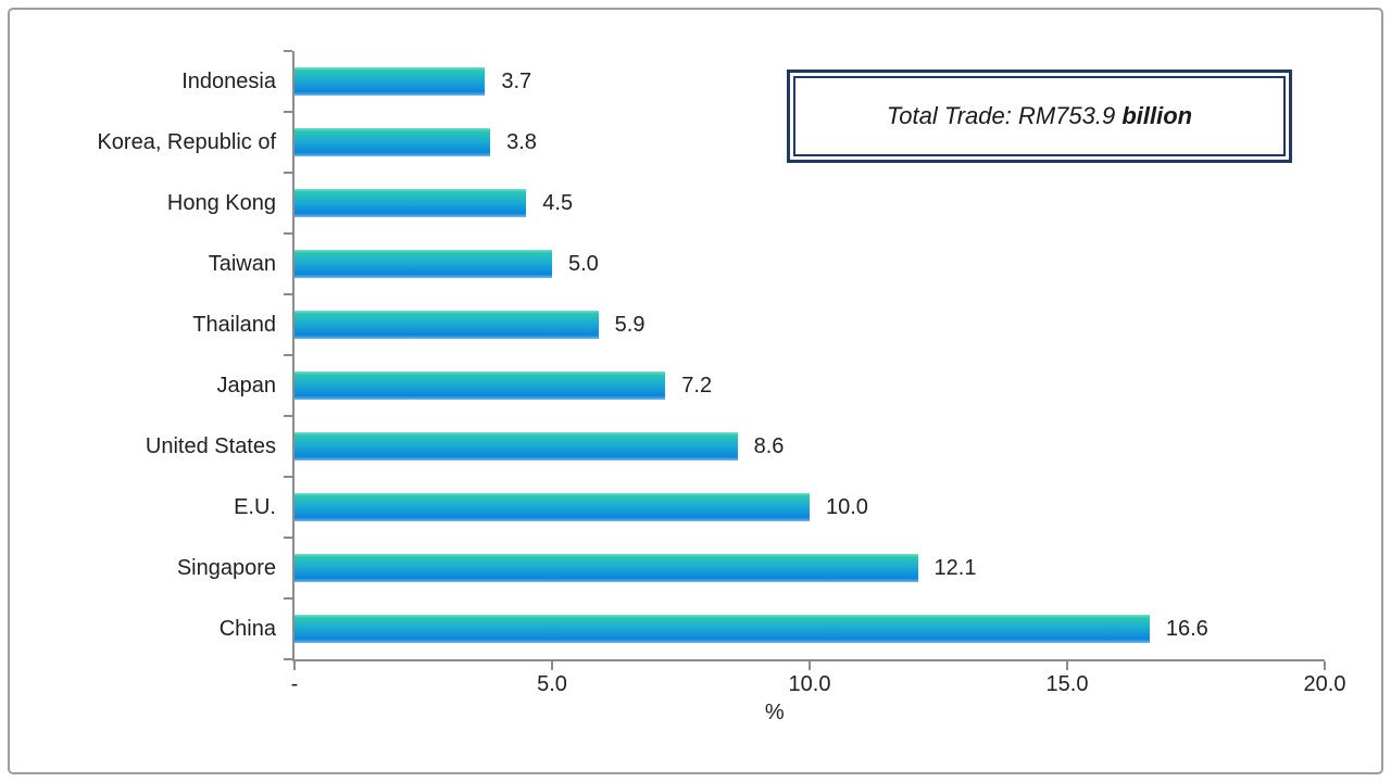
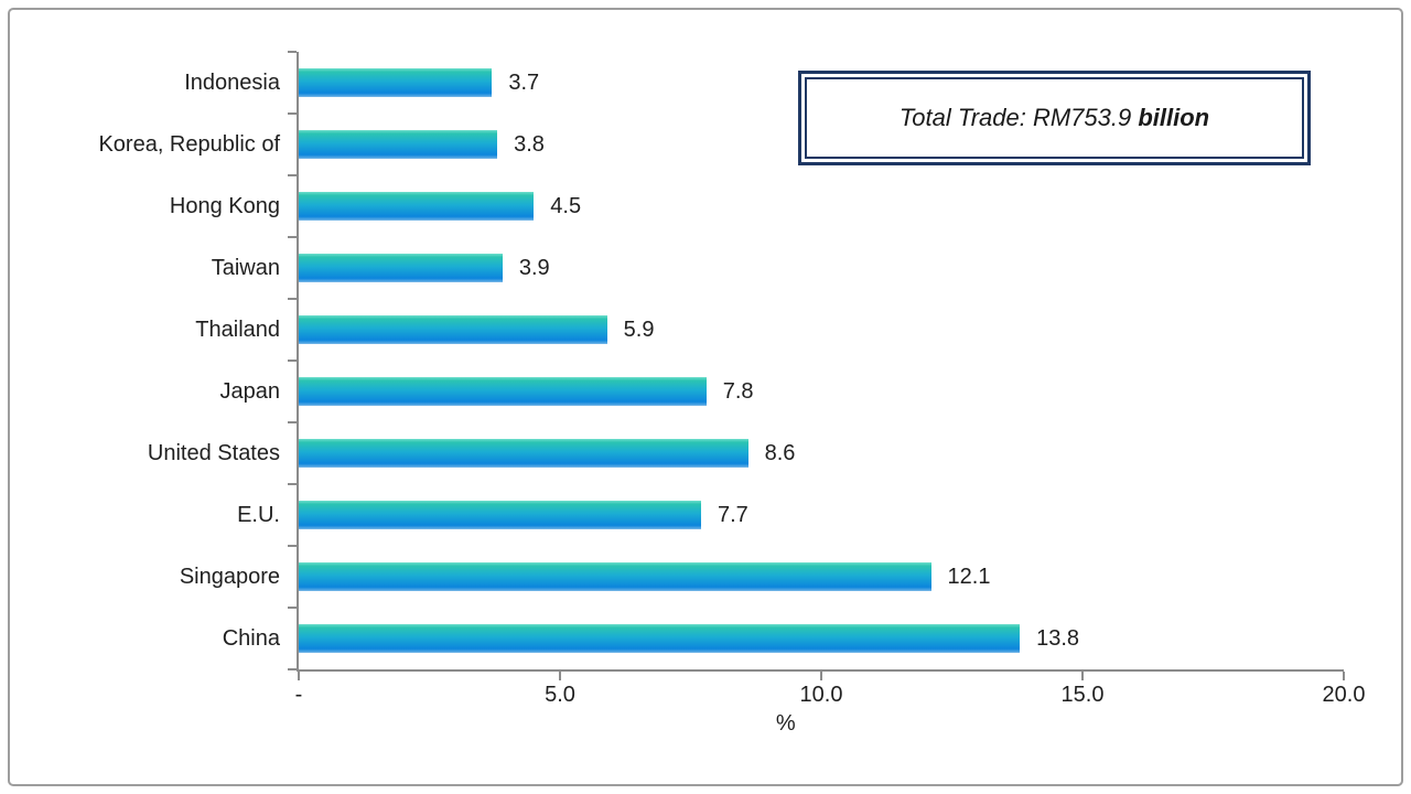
Taiwan: 5.0 -> 3.9
Japan: 7.2 -> 7.8
E.U.: 10.0 -> 7.7
China: 16.6 -> 13.8
